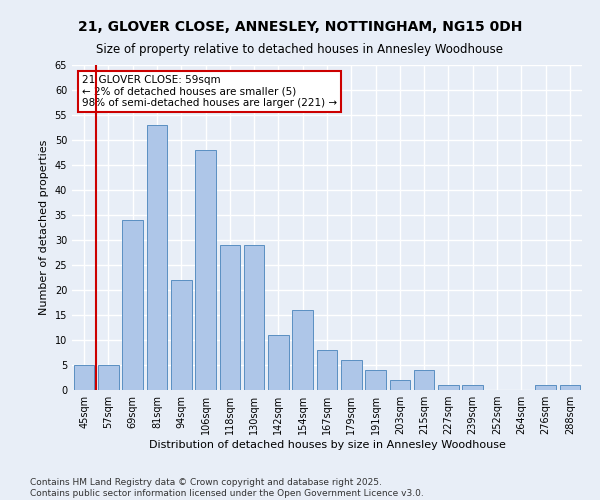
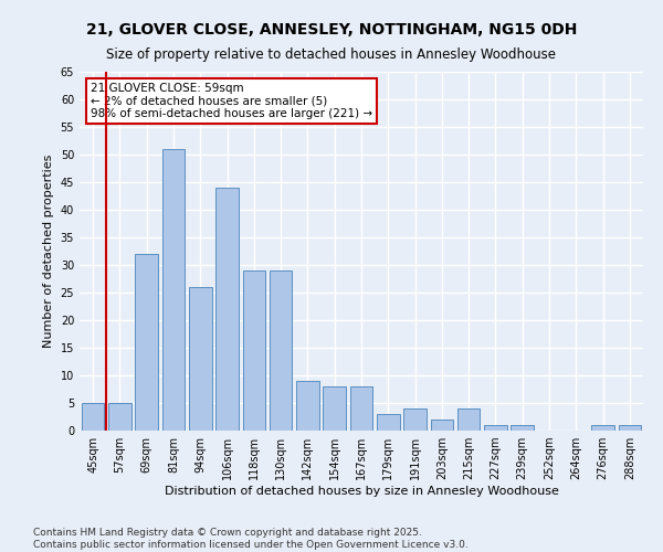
69sqm: 34 -> 32
81sqm: 53 -> 51
94sqm: 22 -> 26
106sqm: 48 -> 44
142sqm: 11 -> 9
154sqm: 16 -> 8
179sqm: 6 -> 3
